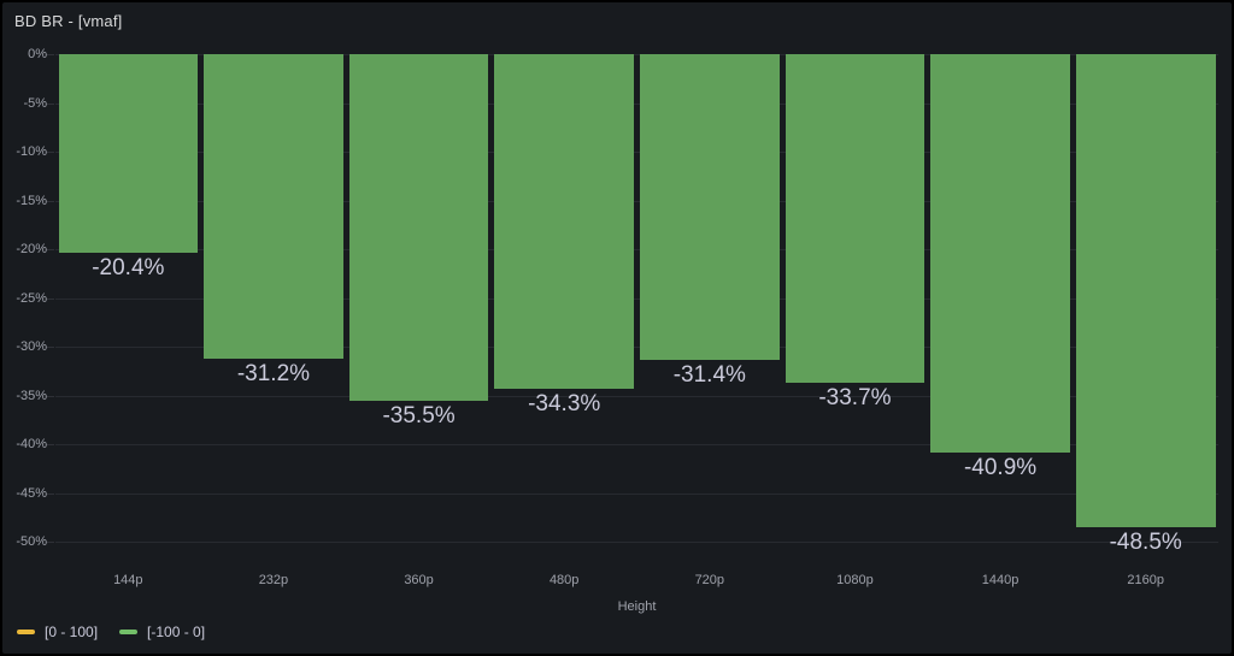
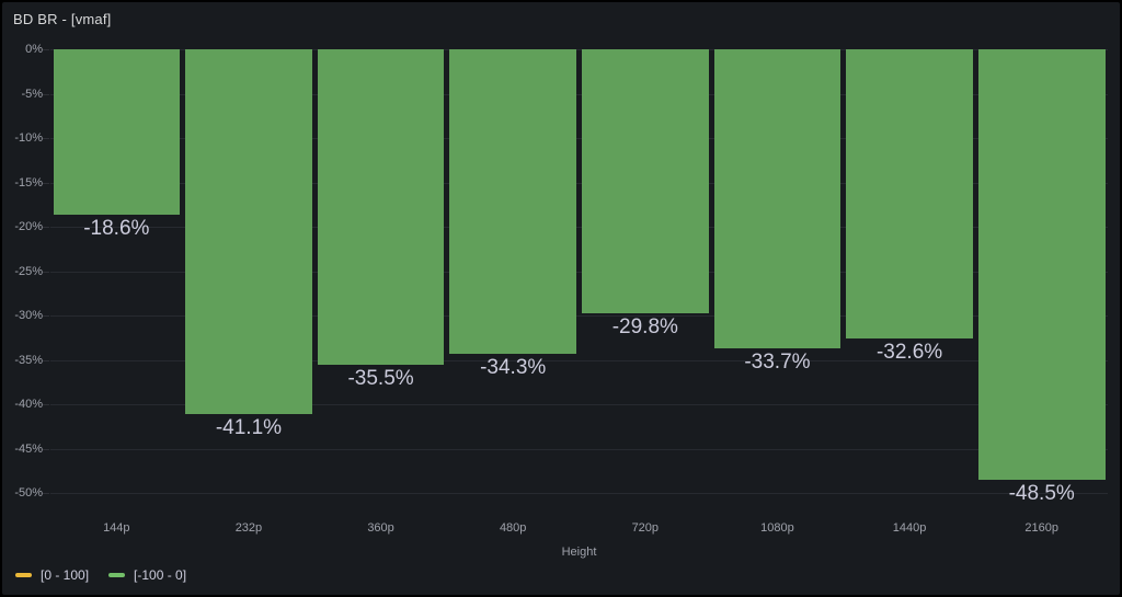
144p: -20.4% -> -18.6%
232p: -31.2% -> -41.1%
720p: -31.4% -> -29.8%
1440p: -40.9% -> -32.6%
